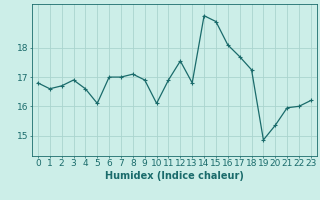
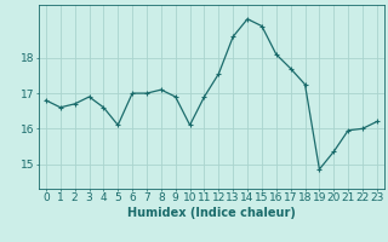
13: 16.80 -> 18.60
